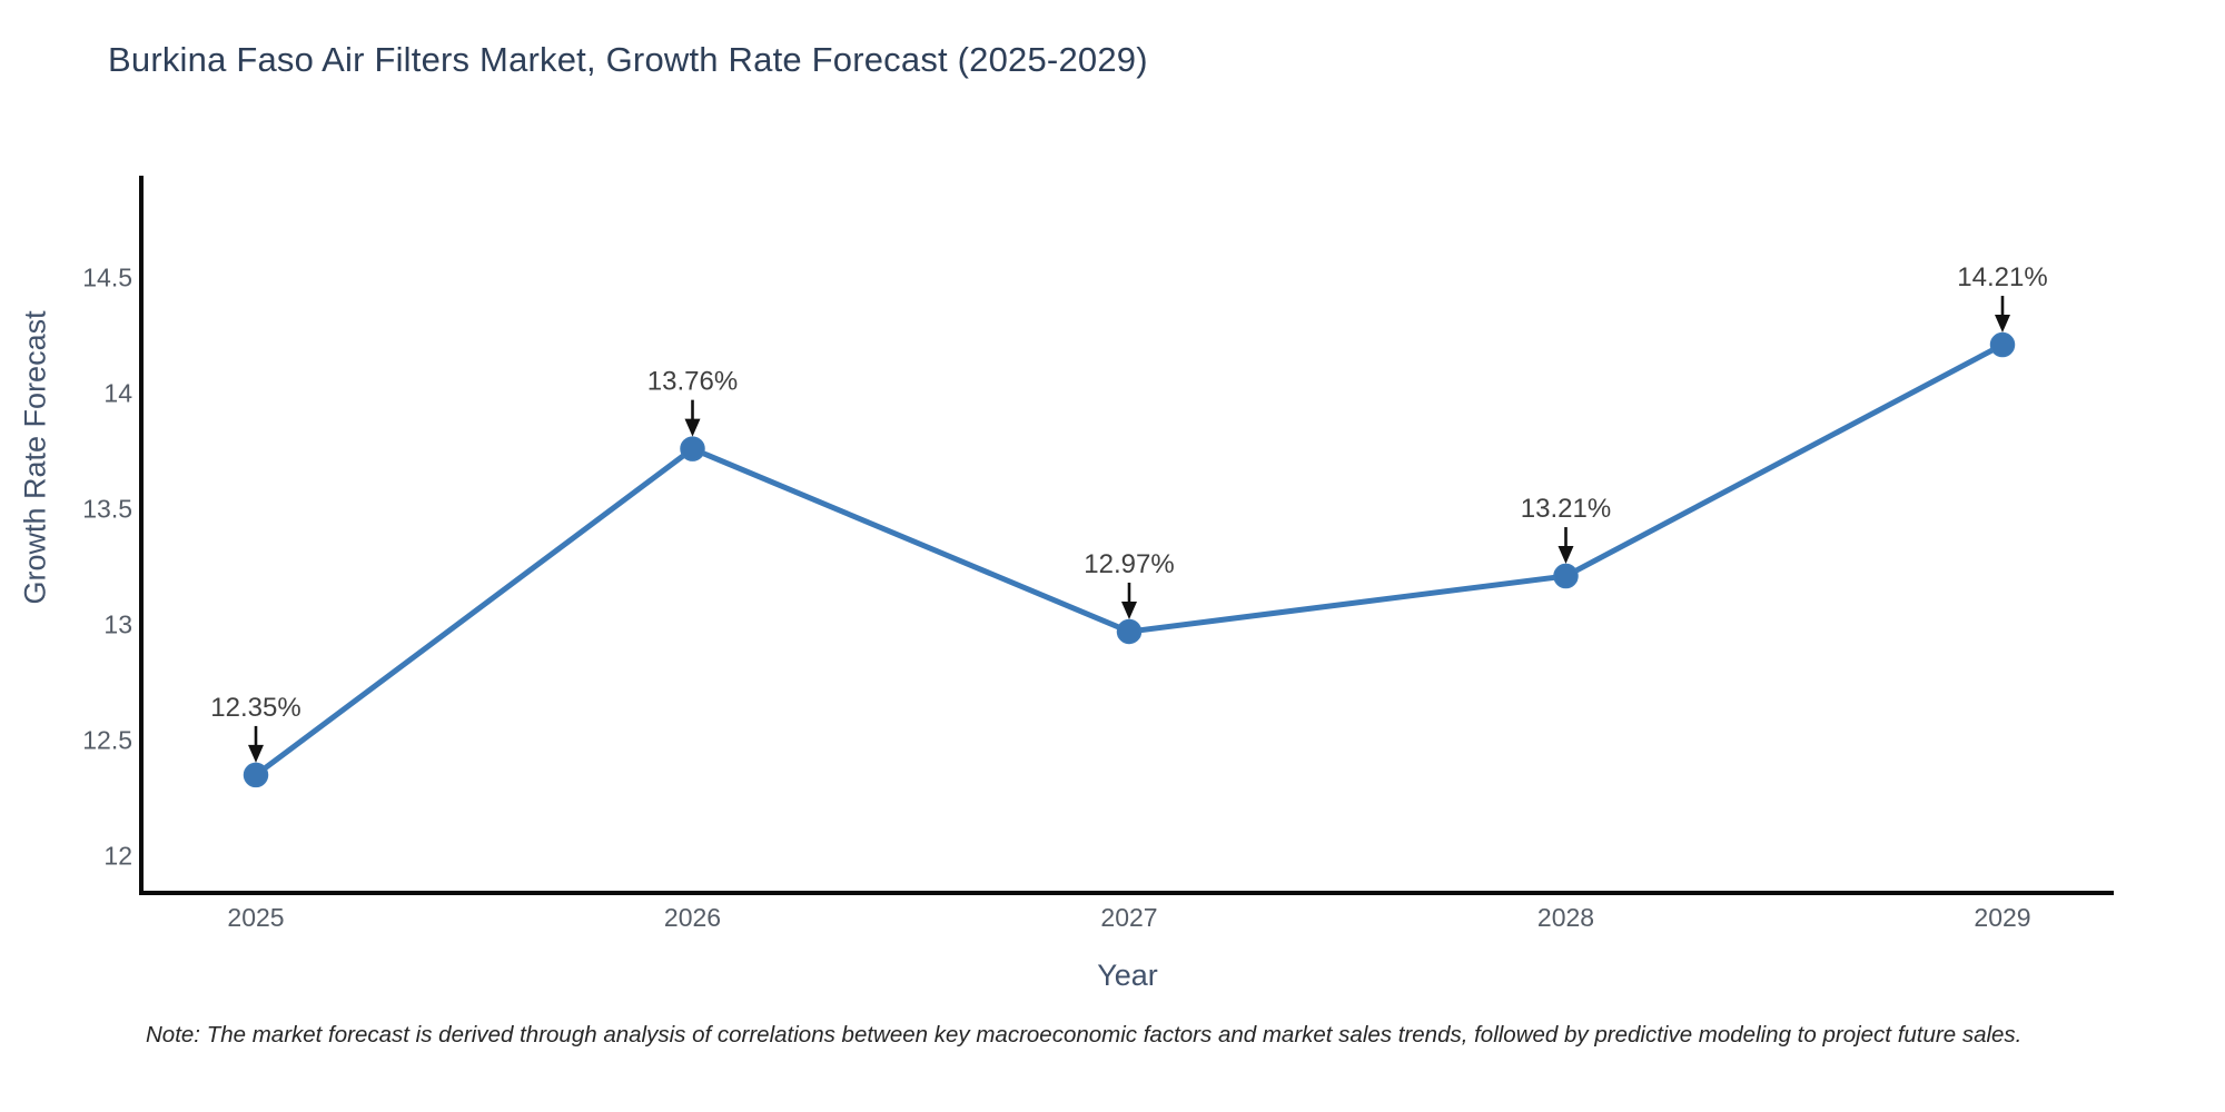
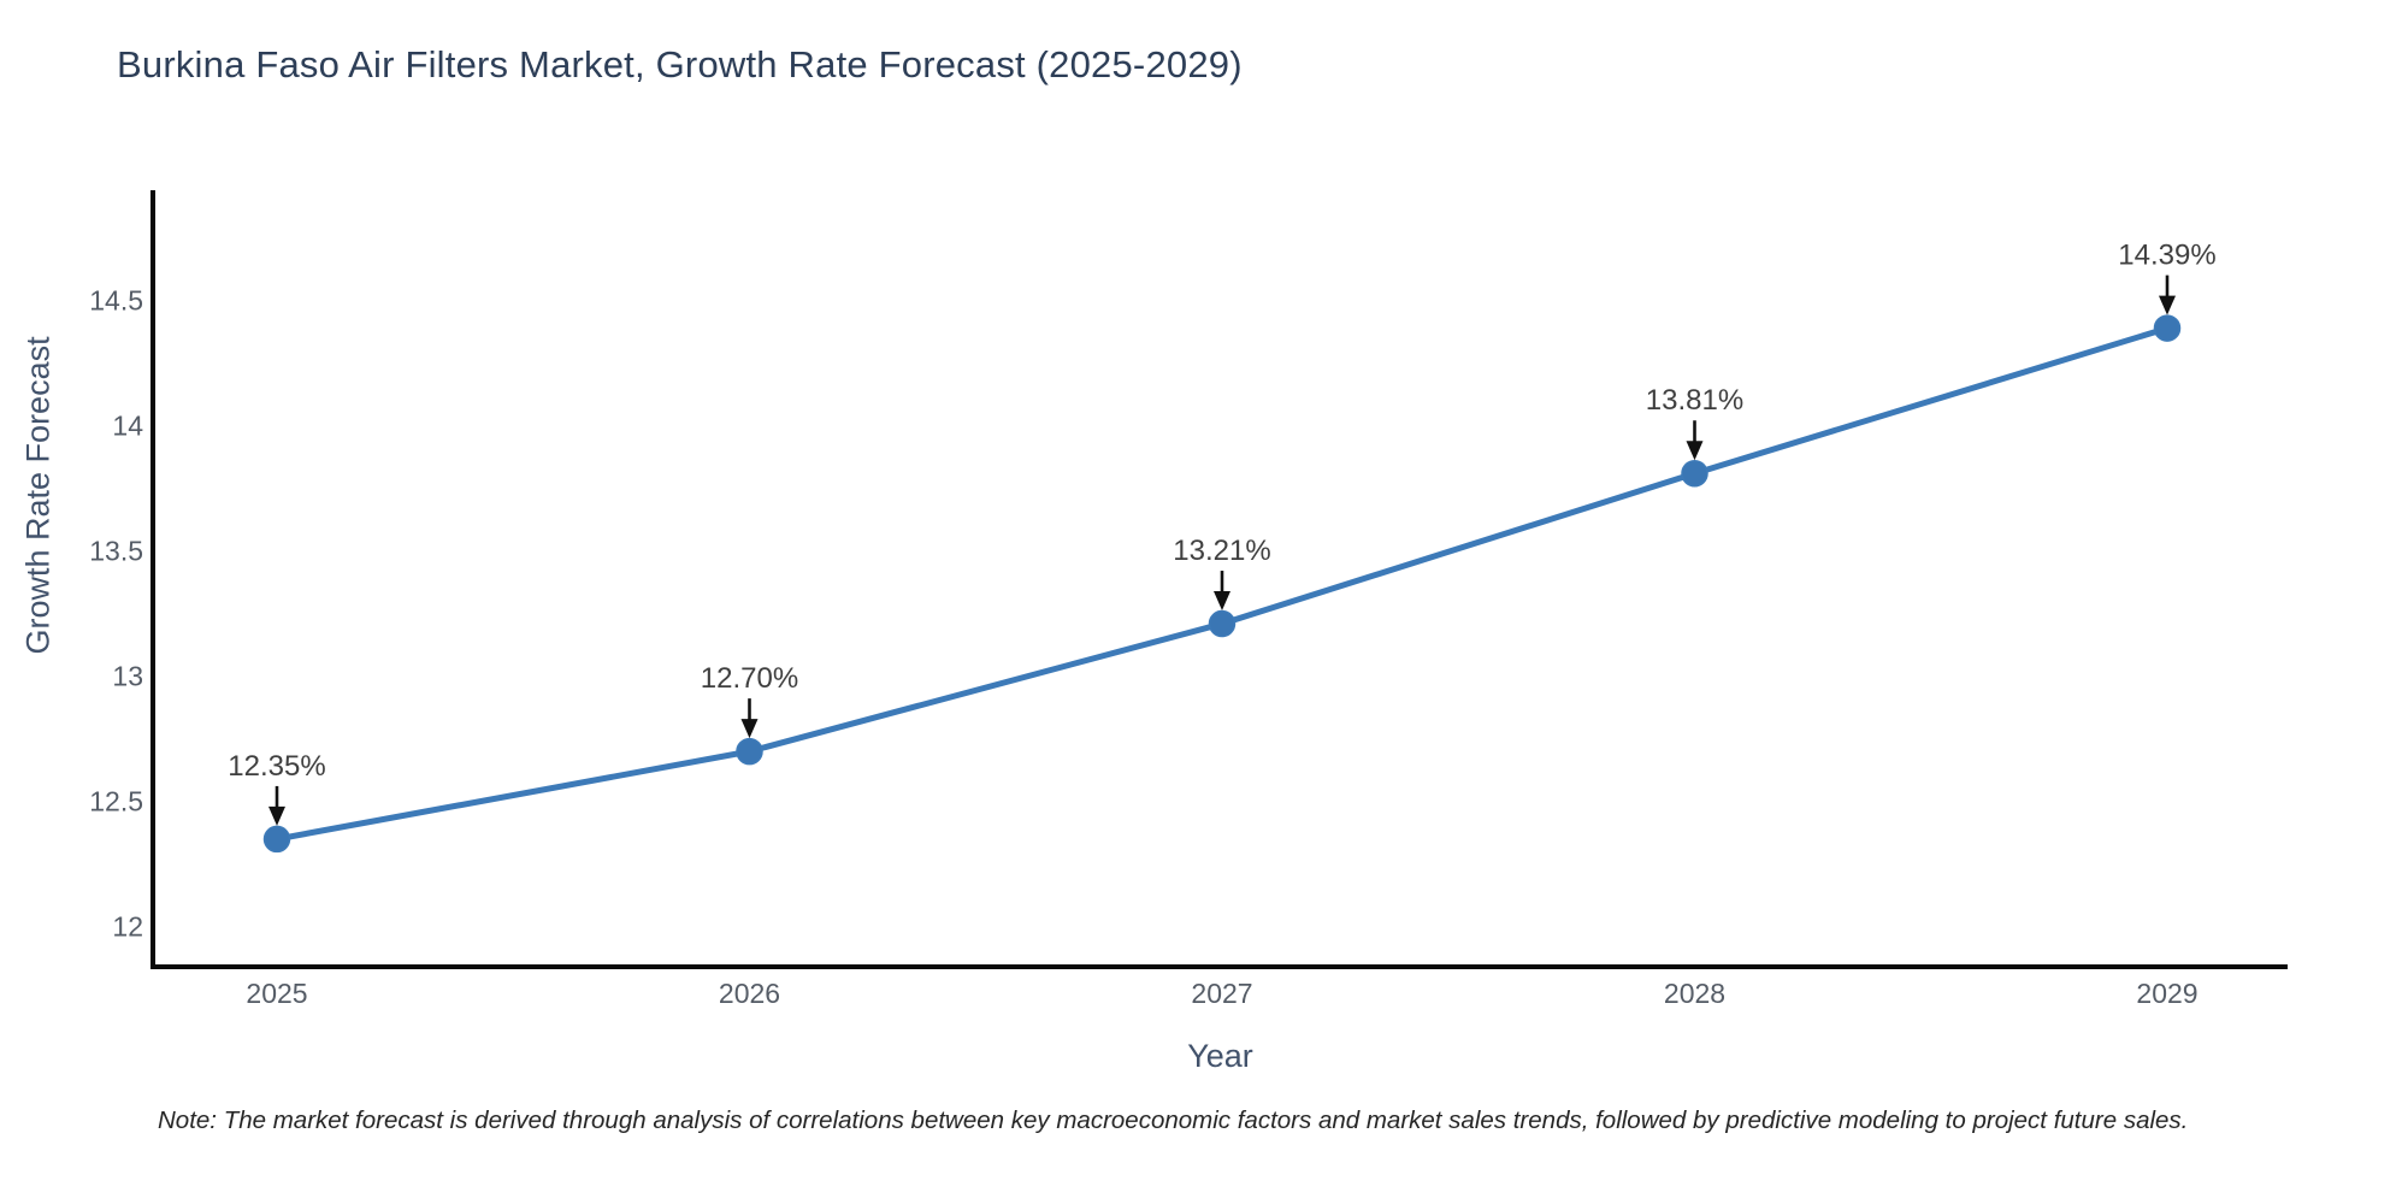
2026: 13.76% -> 12.70%
2027: 12.97% -> 13.21%
2028: 13.21% -> 13.81%
2029: 14.21% -> 14.39%
